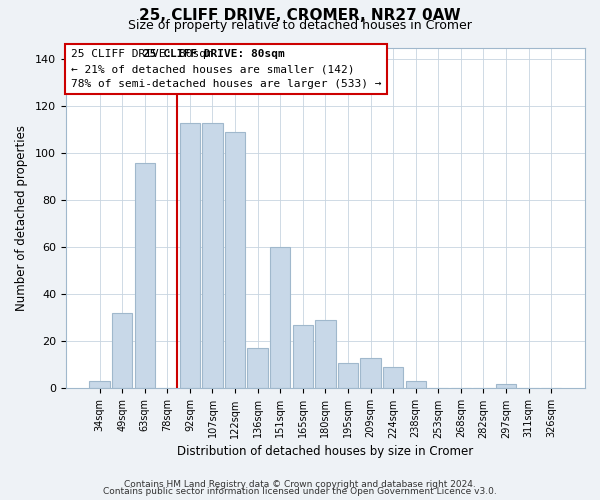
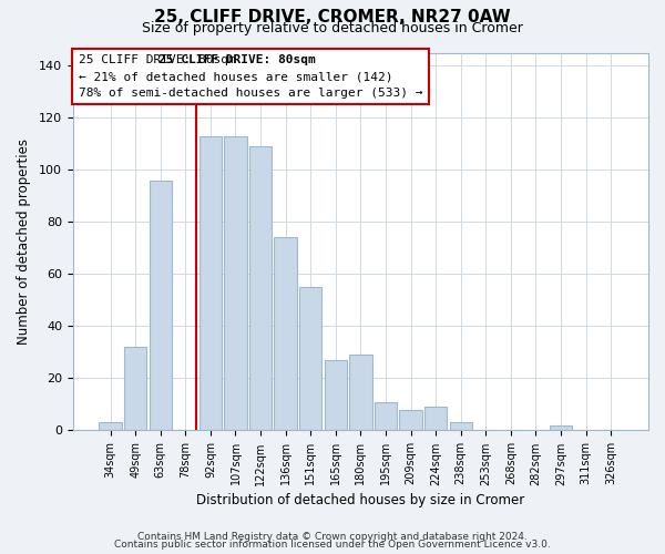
136sqm: 17 -> 74
151sqm: 60 -> 55
209sqm: 13 -> 8
